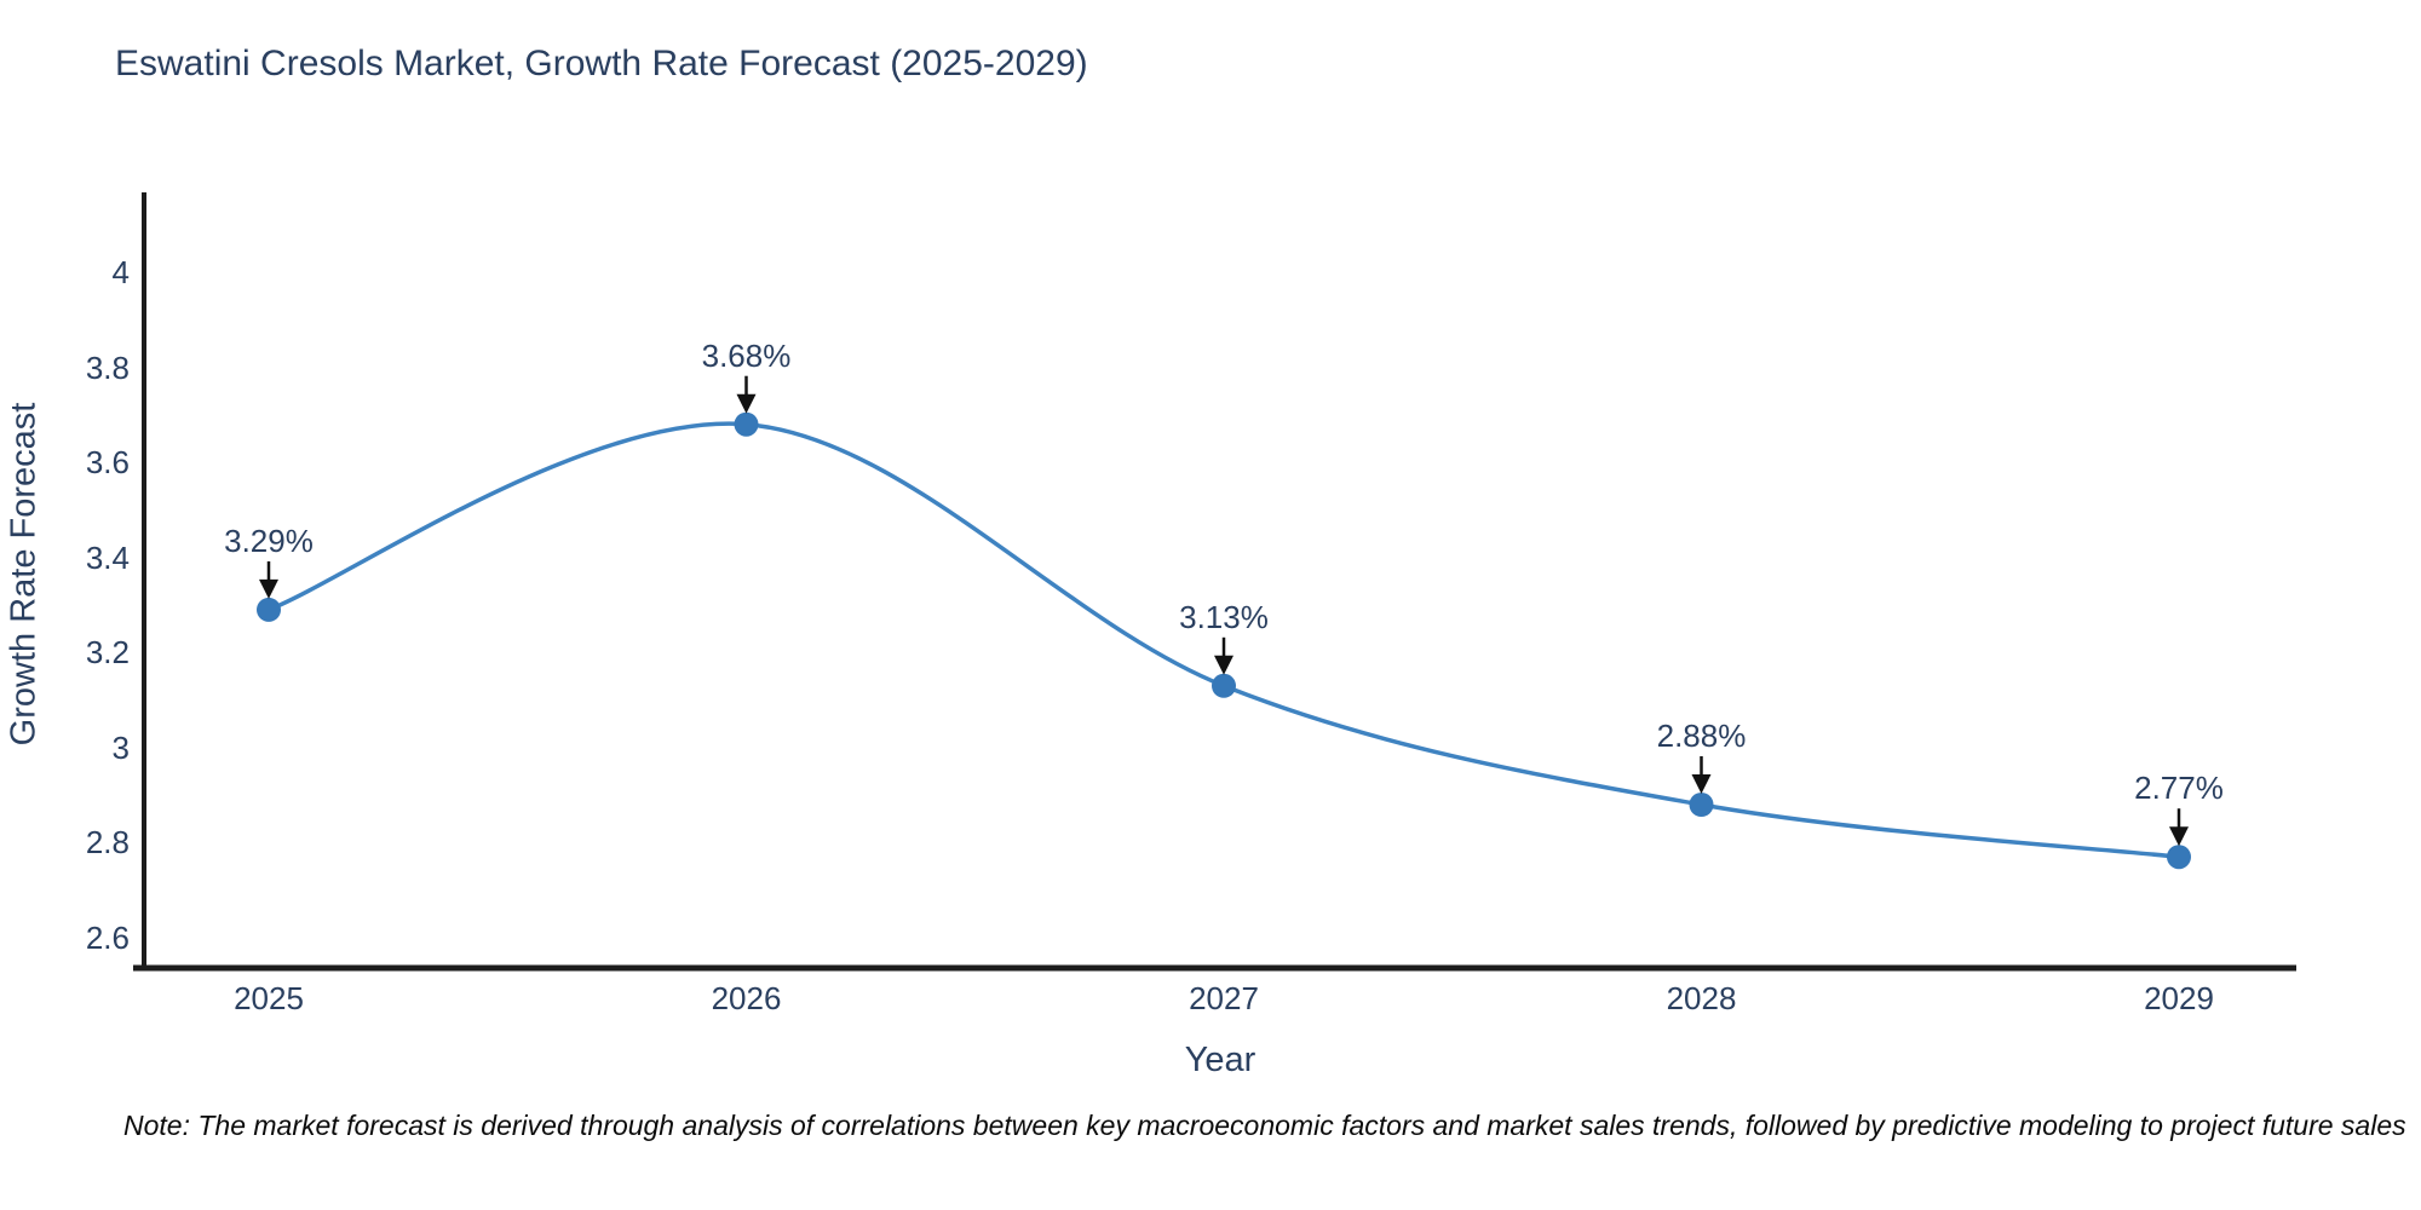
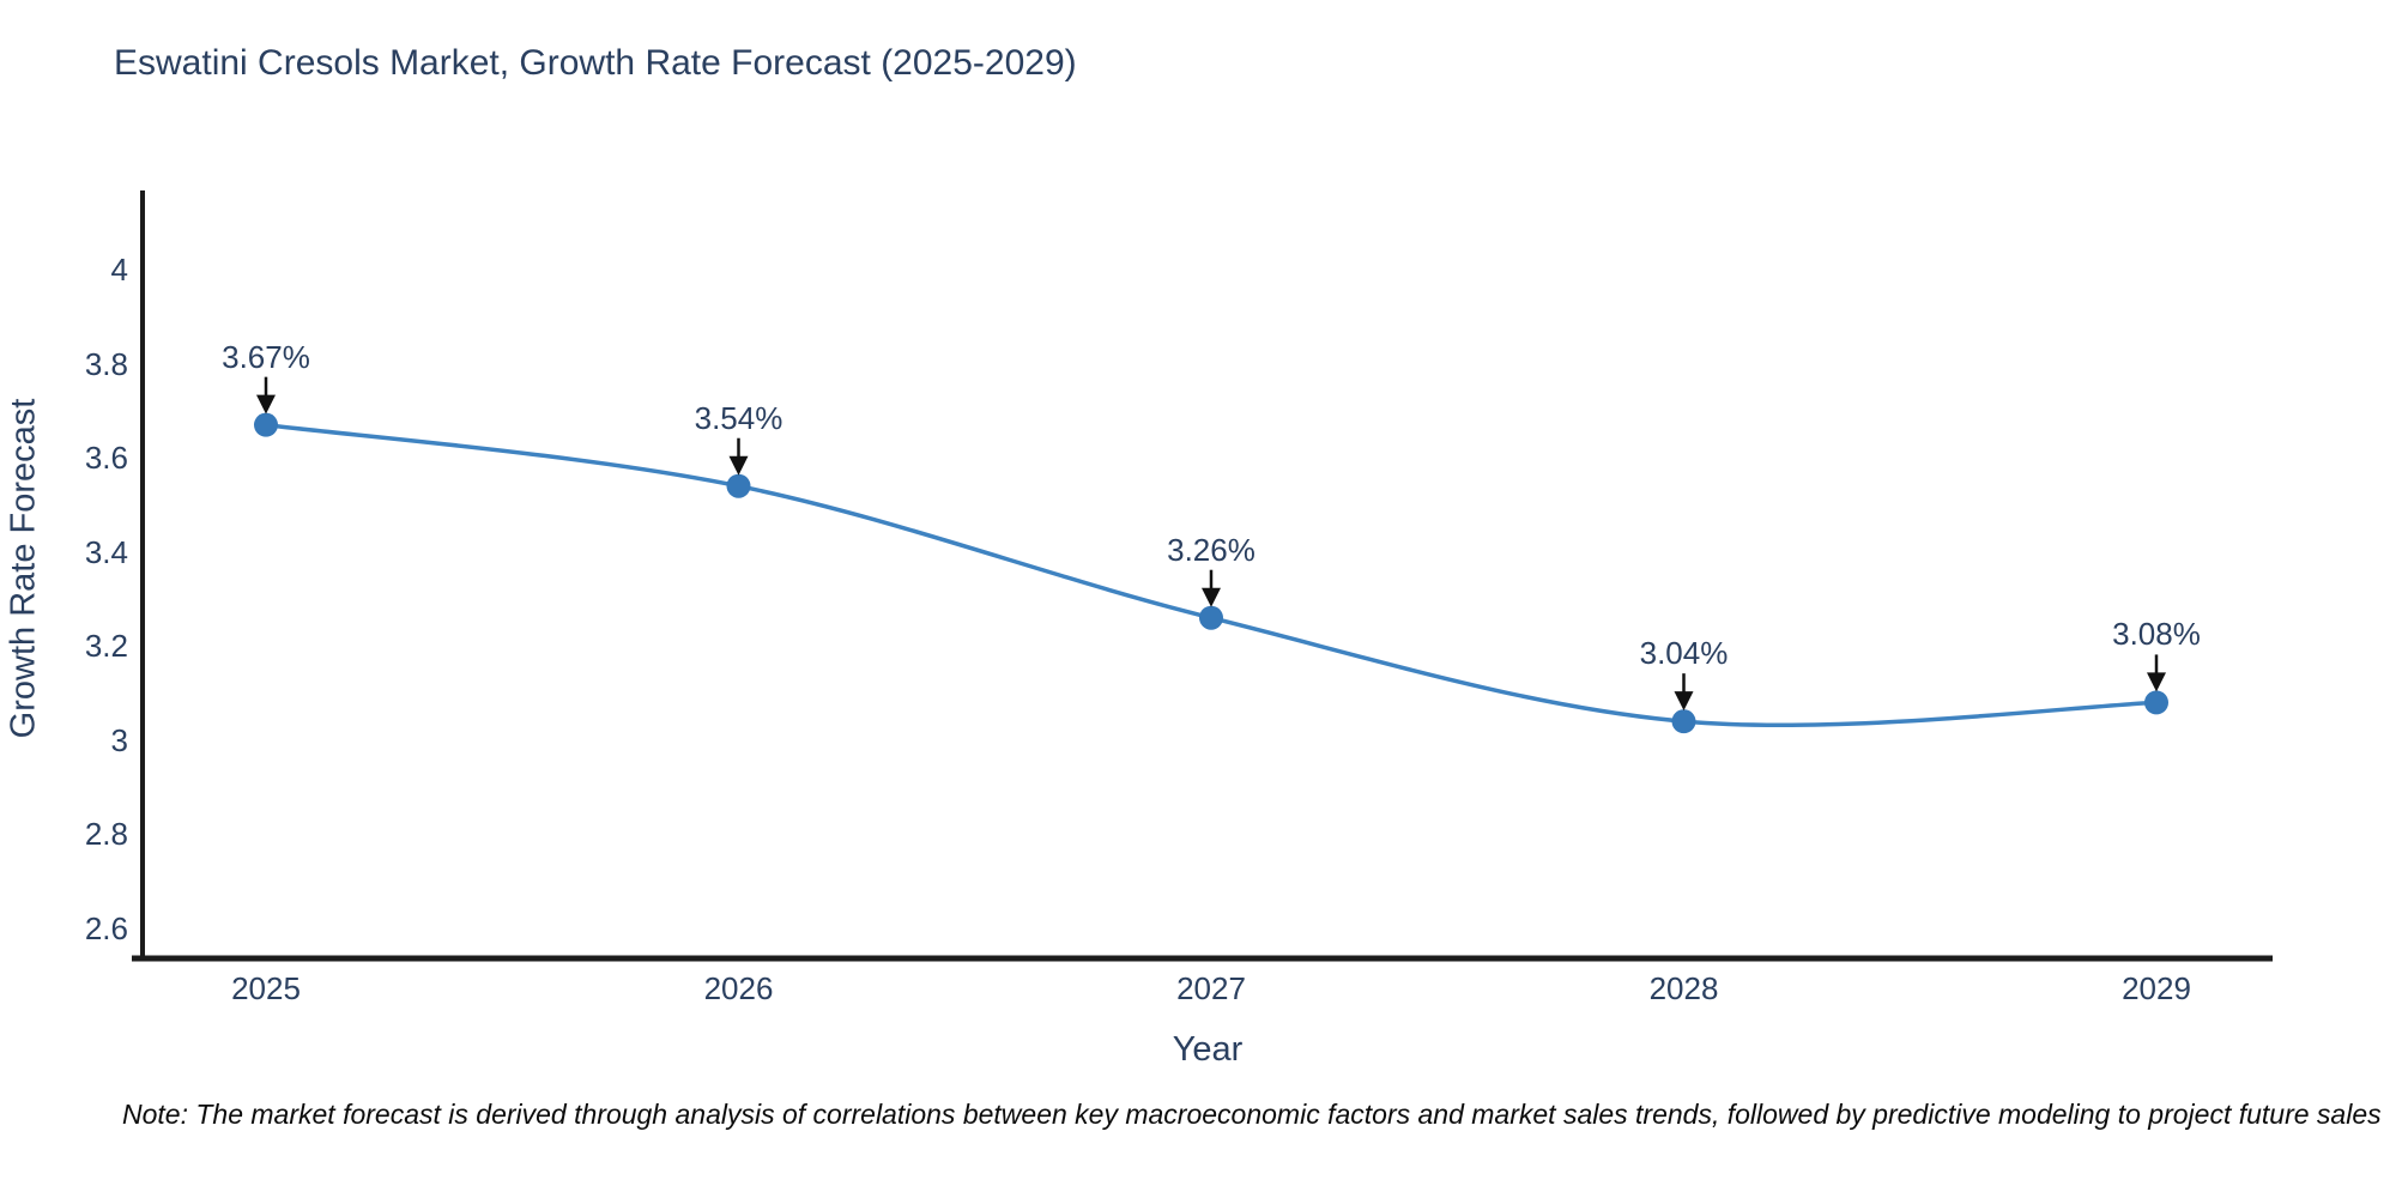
2025: 3.29% -> 3.67%
2026: 3.68% -> 3.54%
2027: 3.13% -> 3.26%
2028: 2.88% -> 3.04%
2029: 2.77% -> 3.08%
